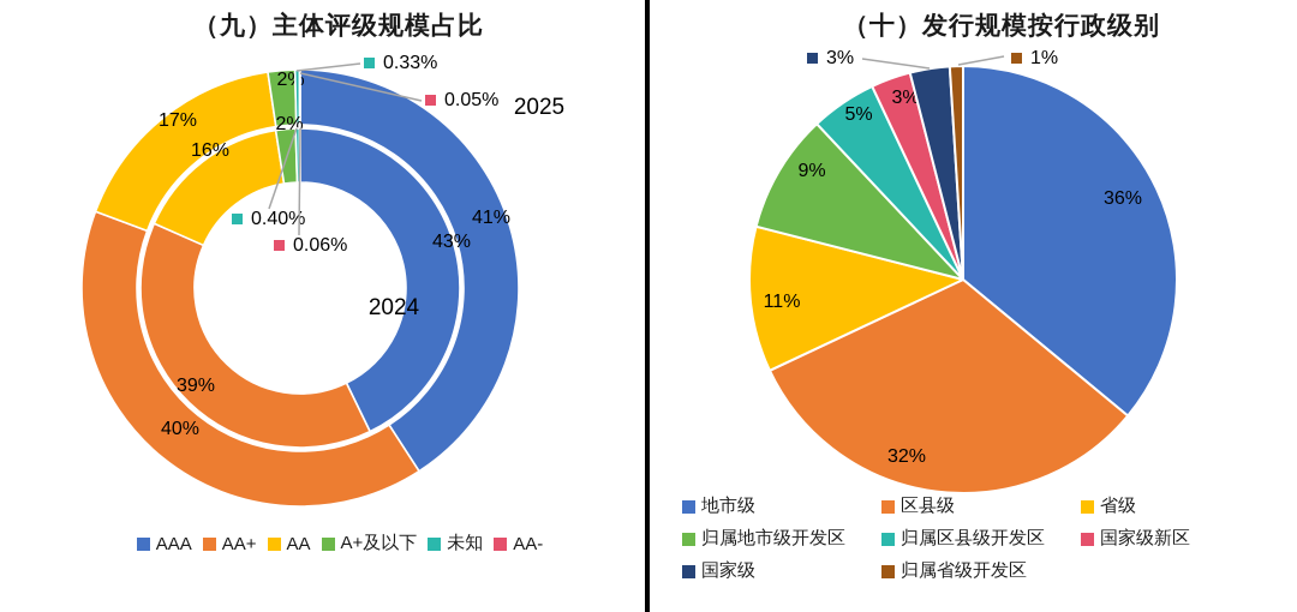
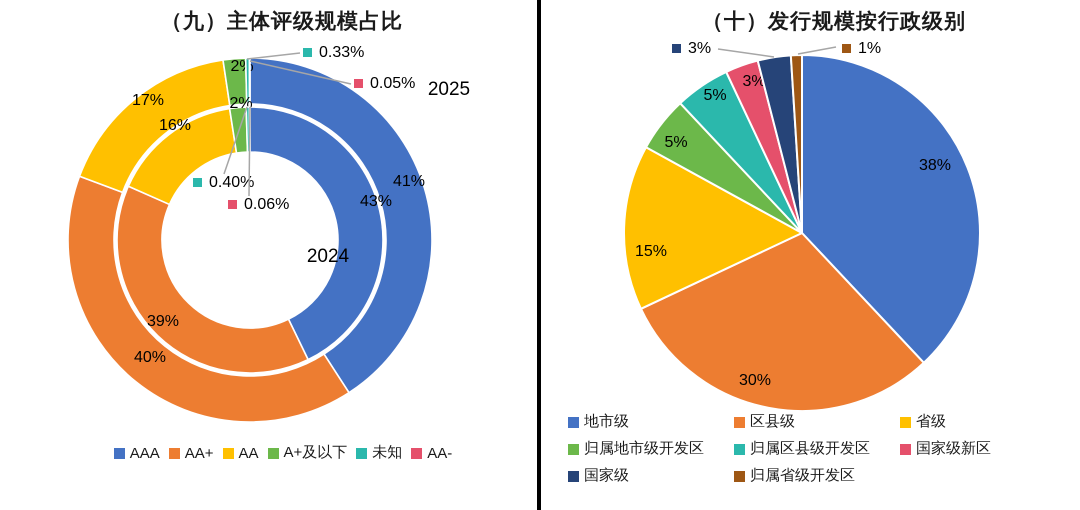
（十）发行规模按行政级别/地市级: 36% -> 38%
（十）发行规模按行政级别/区县级: 32% -> 30%
（十）发行规模按行政级别/省级: 11% -> 15%
（十）发行规模按行政级别/归属地市级开发区: 9% -> 5%
